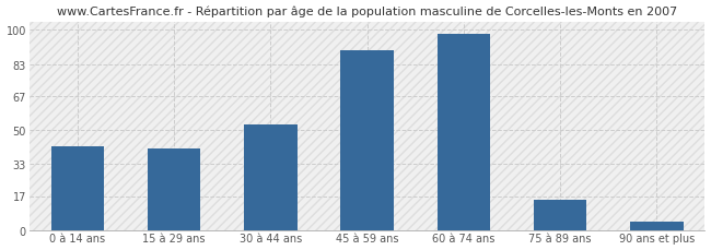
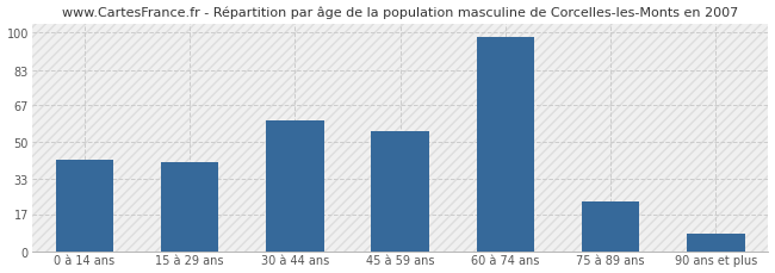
30 à 44 ans: 53 -> 60
45 à 59 ans: 90 -> 55
75 à 89 ans: 15 -> 23
90 ans et plus: 4 -> 8
